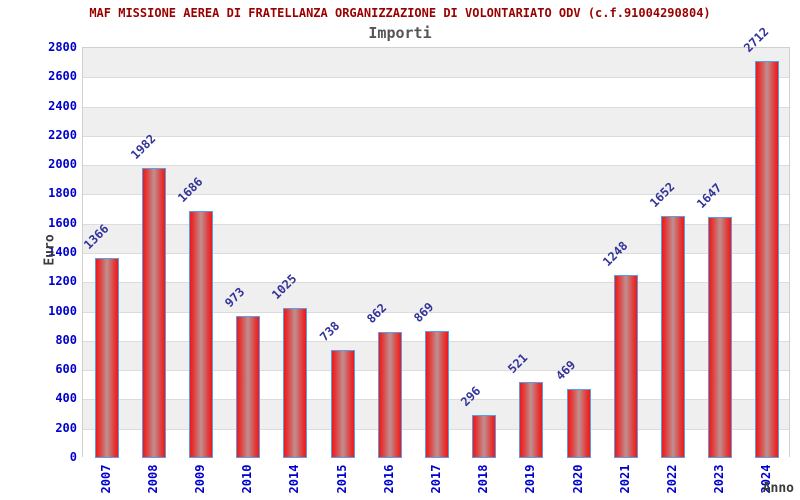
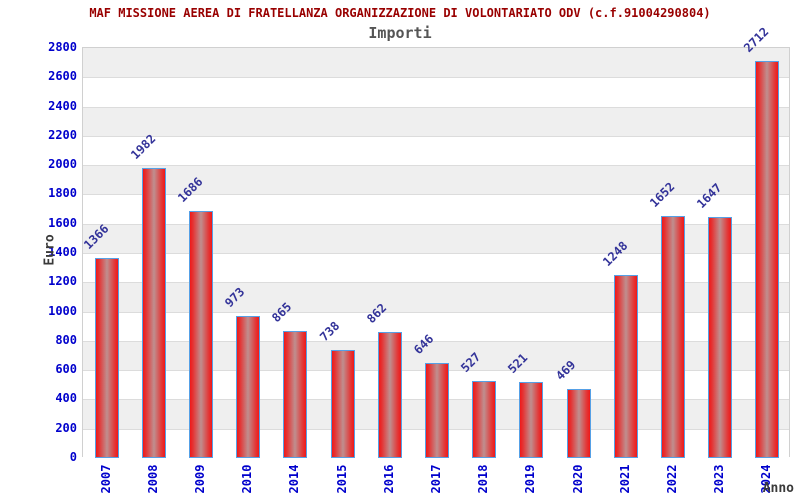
2014: 1025 -> 865
2017: 869 -> 646
2018: 296 -> 527
